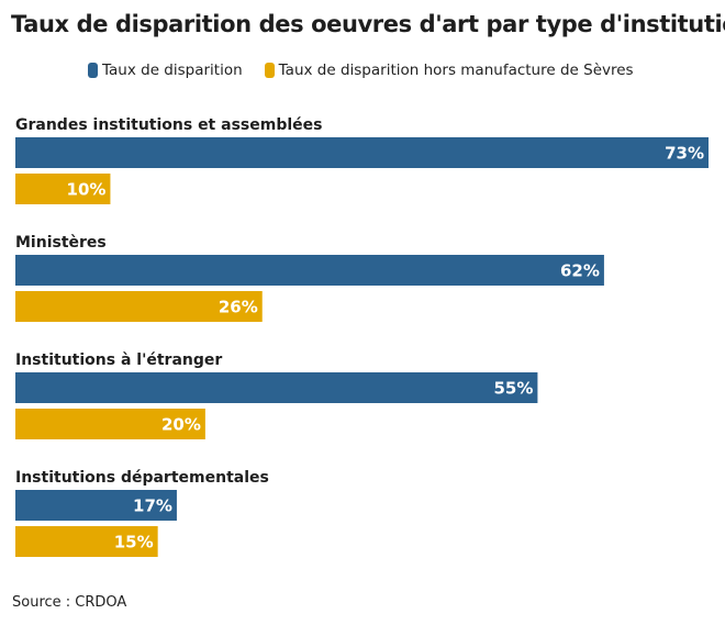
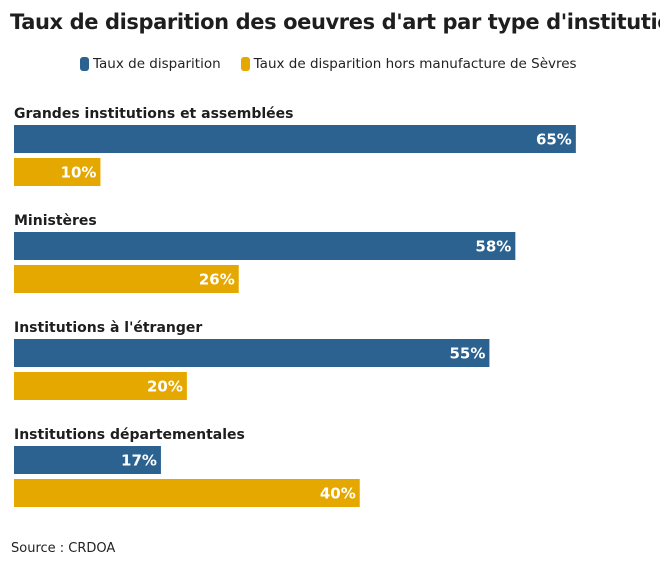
Taux de disparition/Grandes institutions et assemblées: 73% -> 65%
Taux de disparition/Ministères: 62% -> 58%
Taux de disparition hors manufacture de Sèvres/Institutions départementales: 15% -> 40%
